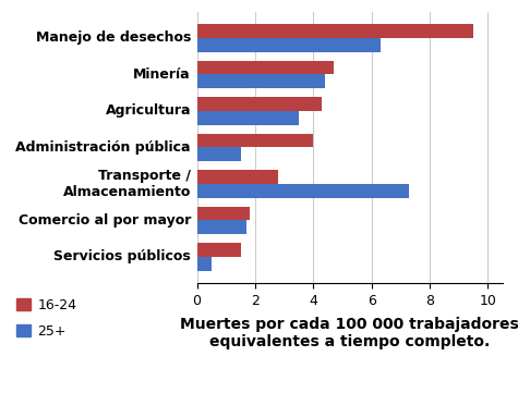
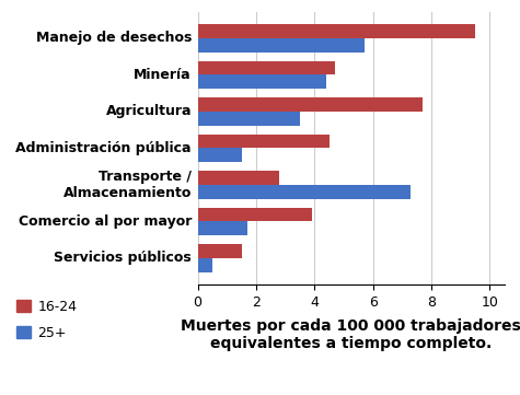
25+/Manejo de desechos: 6.3 -> 5.7
16-24/Agricultura: 4.3 -> 7.7
16-24/Administración pública: 4.0 -> 4.5
16-24/Comercio al por mayor: 1.8 -> 3.9
